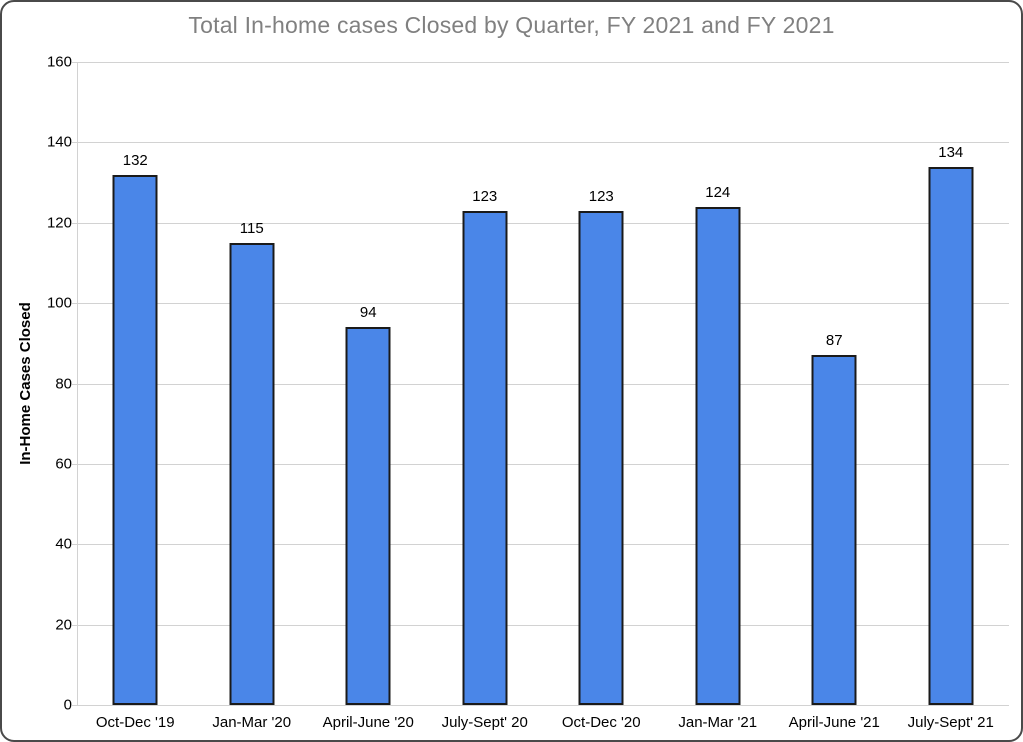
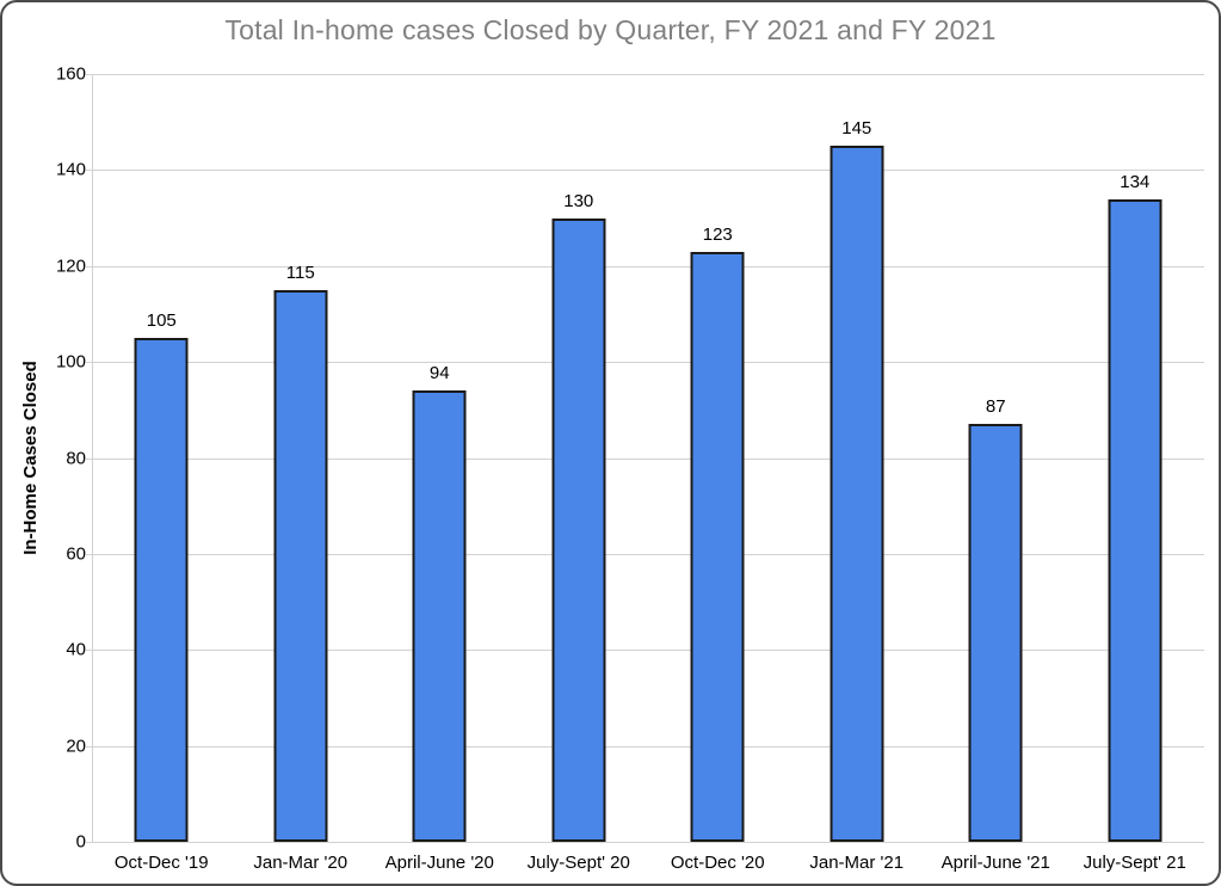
Oct-Dec '19: 132 -> 105
July-Sept' 20: 123 -> 130
Jan-Mar '21: 124 -> 145
